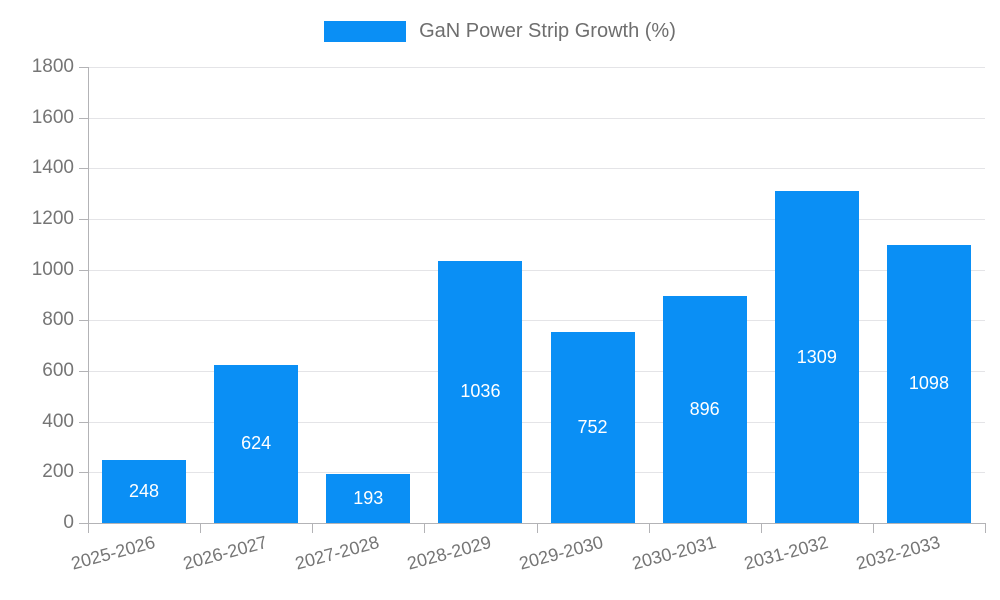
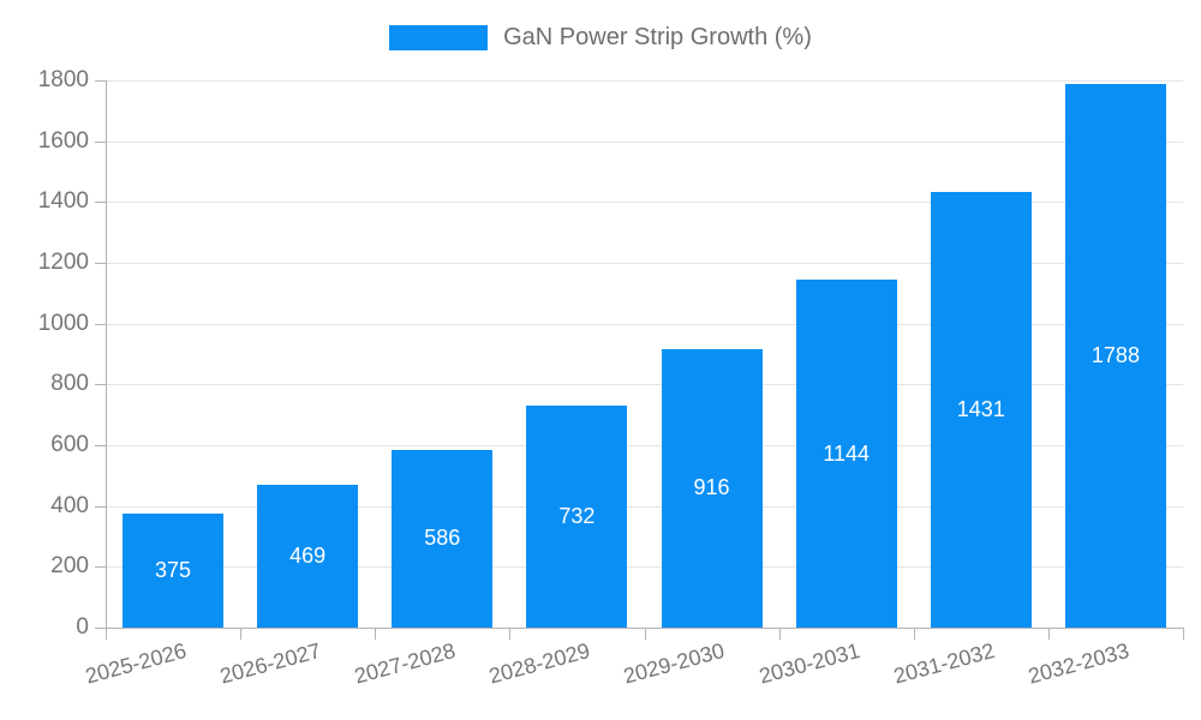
2025-2026: 248 -> 375
2026-2027: 624 -> 469
2027-2028: 193 -> 586
2028-2029: 1036 -> 732
2029-2030: 752 -> 916
2030-2031: 896 -> 1144
2031-2032: 1309 -> 1431
2032-2033: 1098 -> 1788
